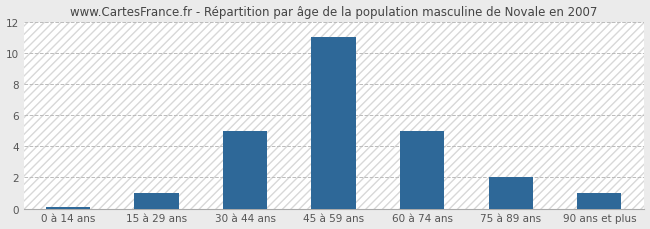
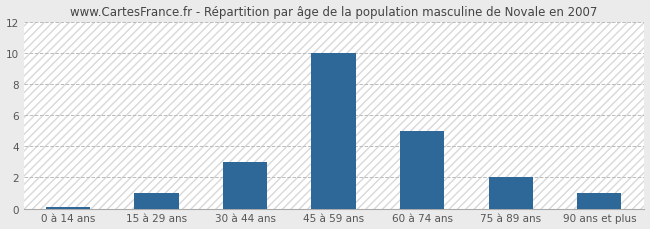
30 à 44 ans: 5.0 -> 3.0
45 à 59 ans: 11.0 -> 10.0
